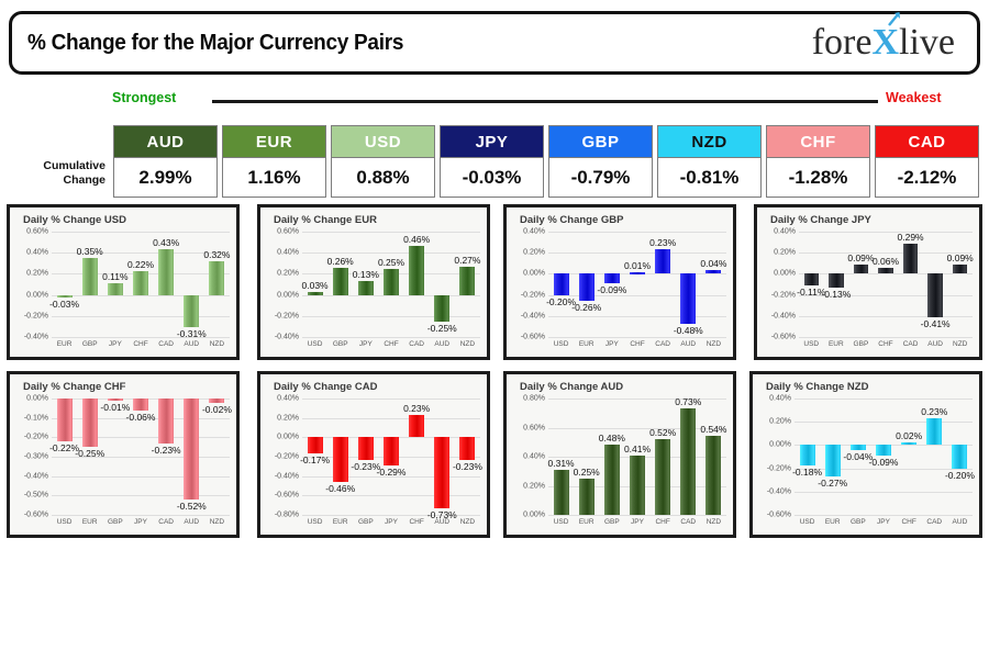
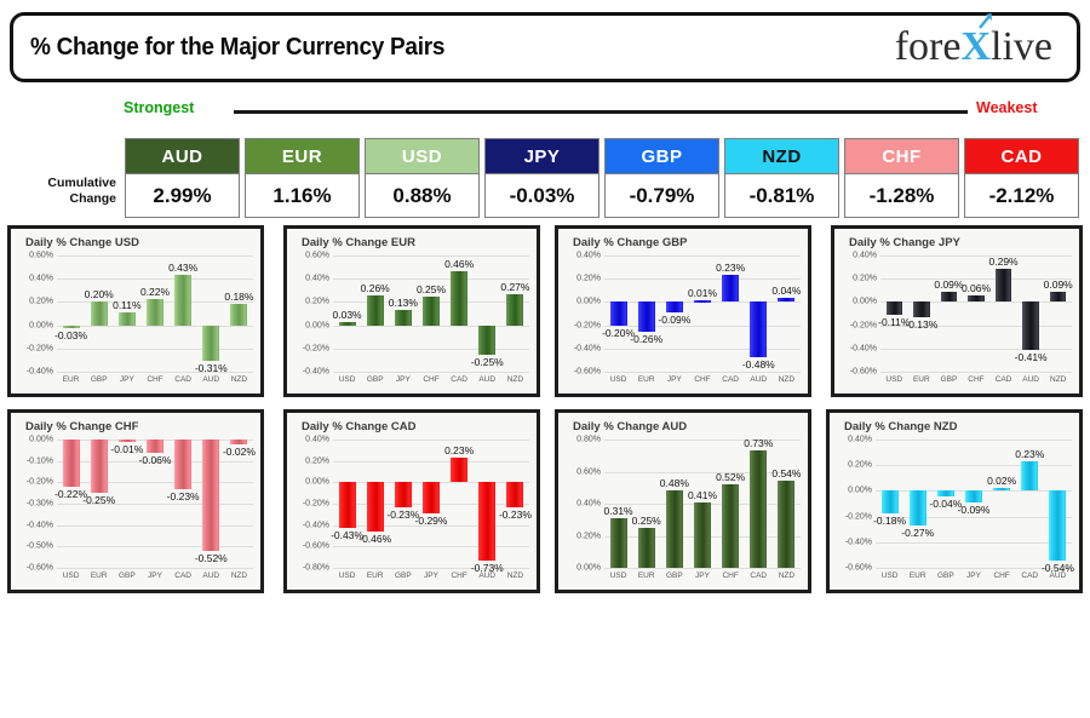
Daily % Change USD/GBP: 0.35% -> 0.20%
Daily % Change USD/NZD: 0.32% -> 0.18%
Daily % Change CAD/USD: -0.17% -> -0.43%
Daily % Change NZD/AUD: -0.20% -> -0.54%
